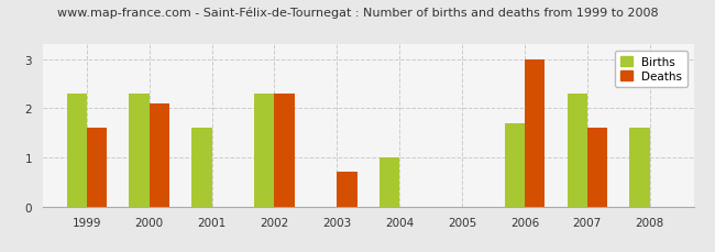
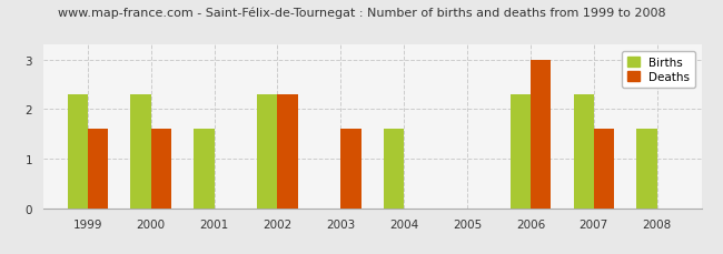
Deaths/2000: 2.1 -> 1.6
Deaths/2003: 0.7 -> 1.6
Births/2004: 1.0 -> 1.6
Births/2006: 1.7 -> 2.3
